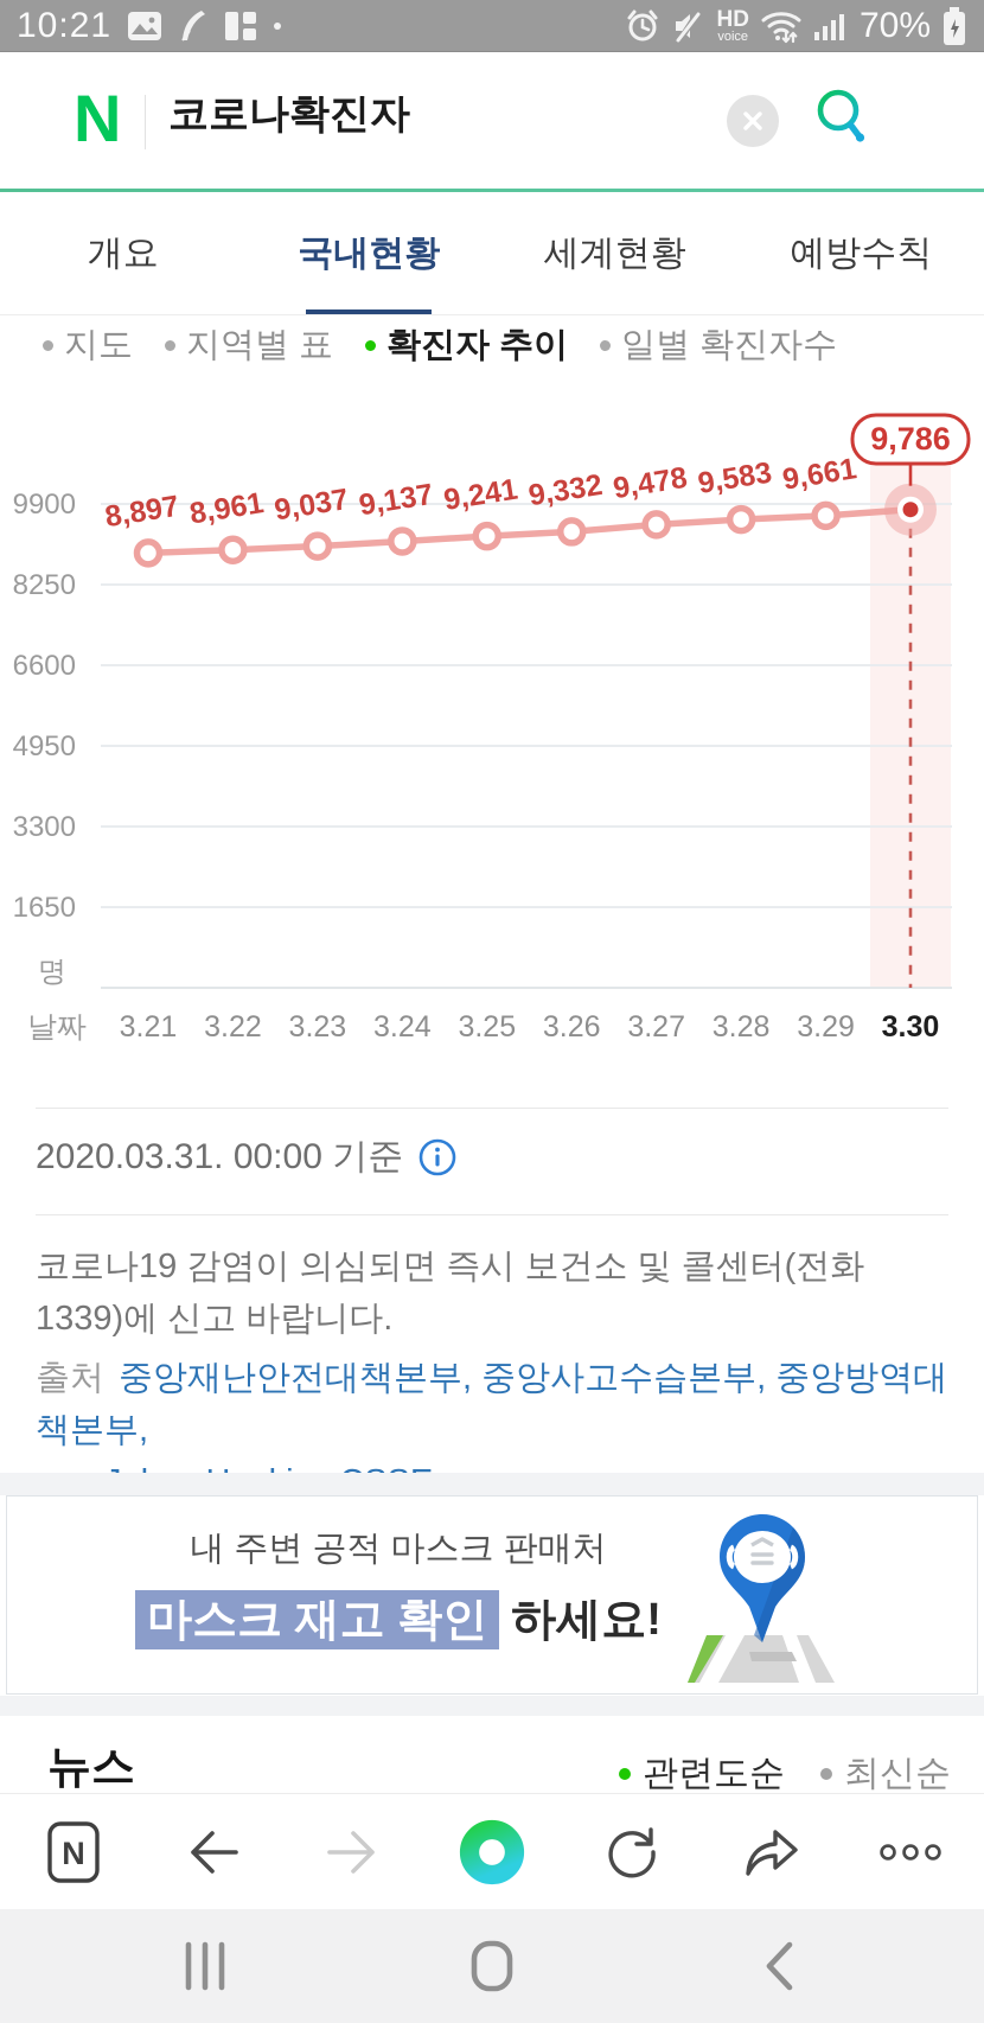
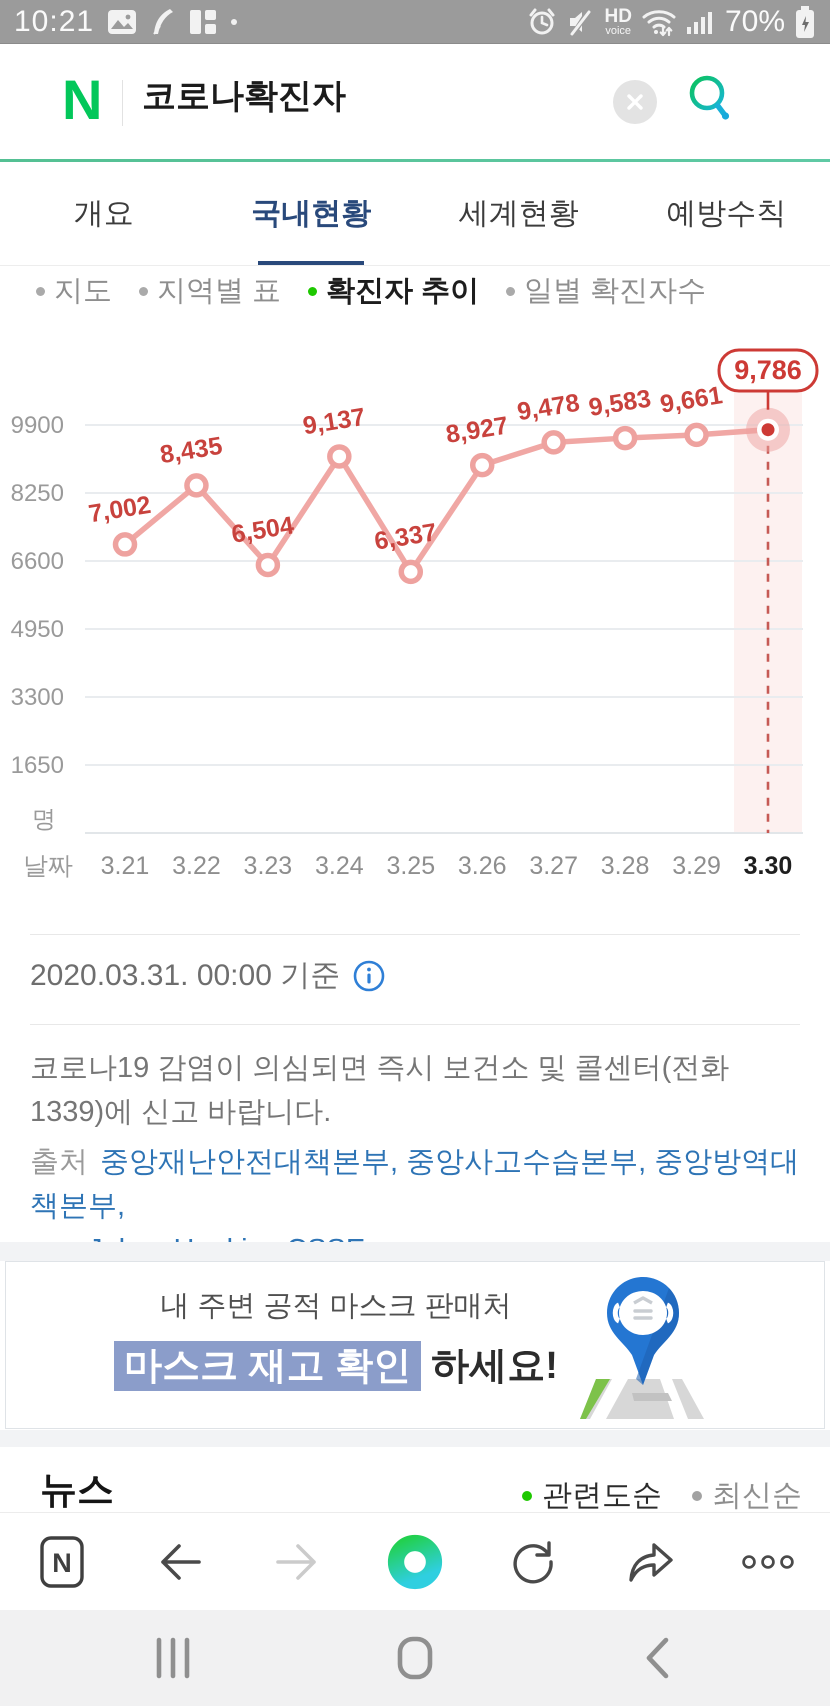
3.21: 8,897 -> 7,002
3.22: 8,961 -> 8,435
3.23: 9,037 -> 6,504
3.25: 9,241 -> 6,337
3.26: 9,332 -> 8,927
